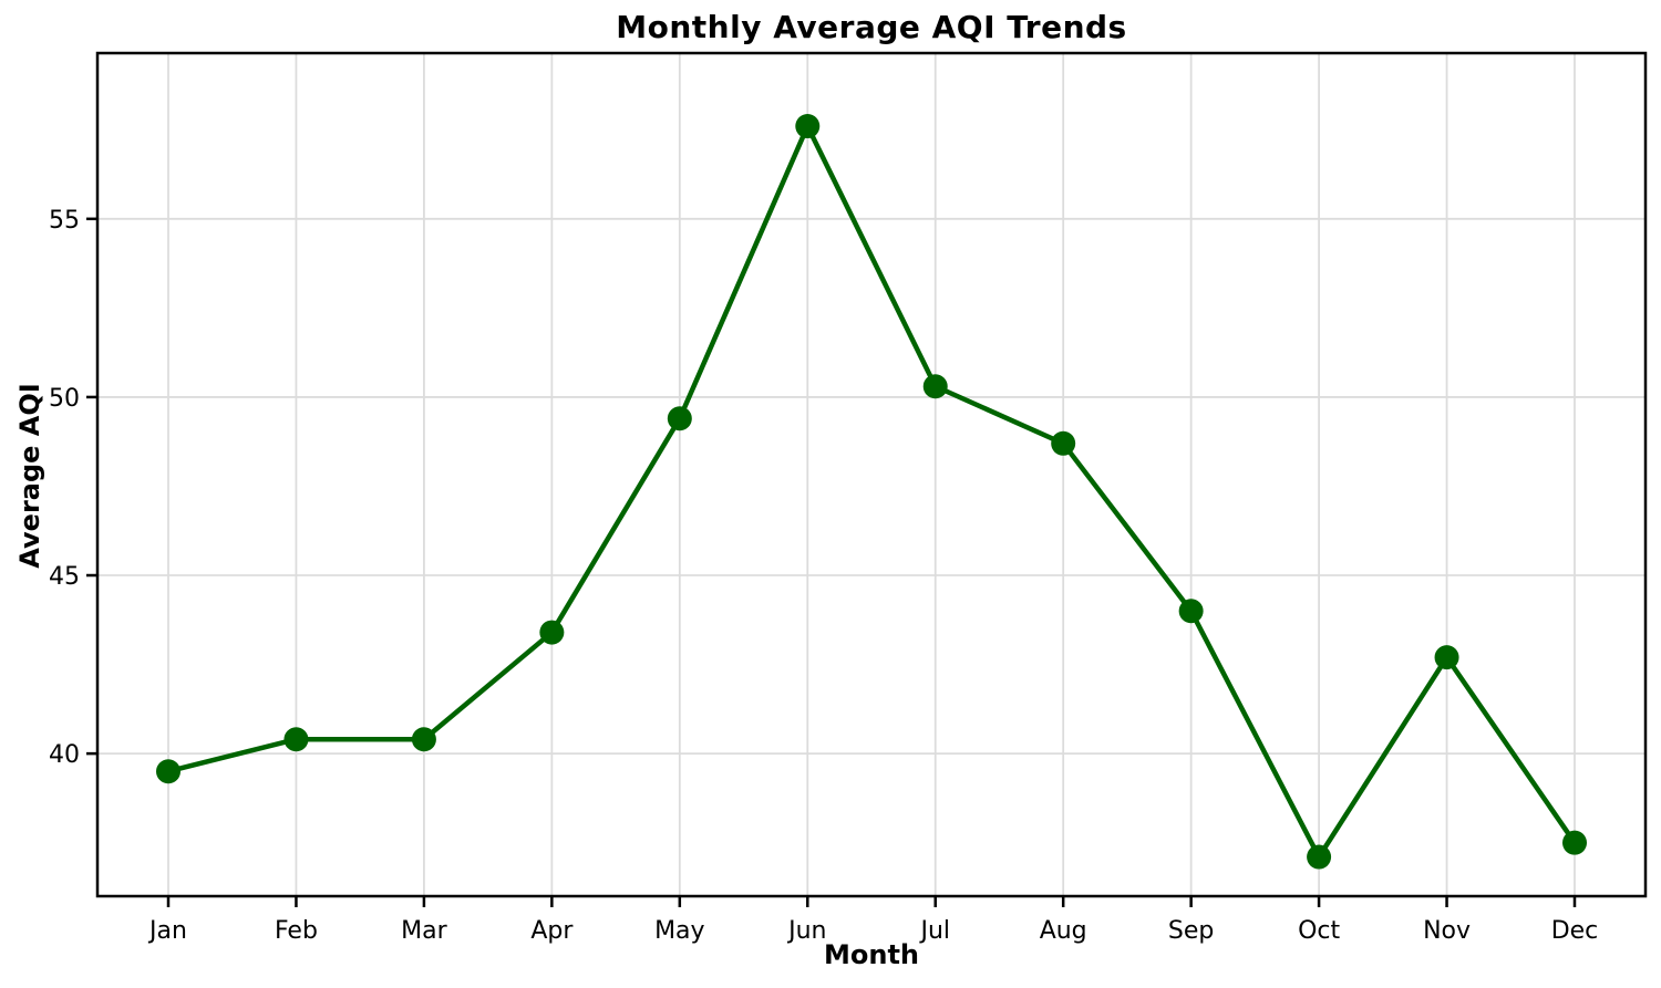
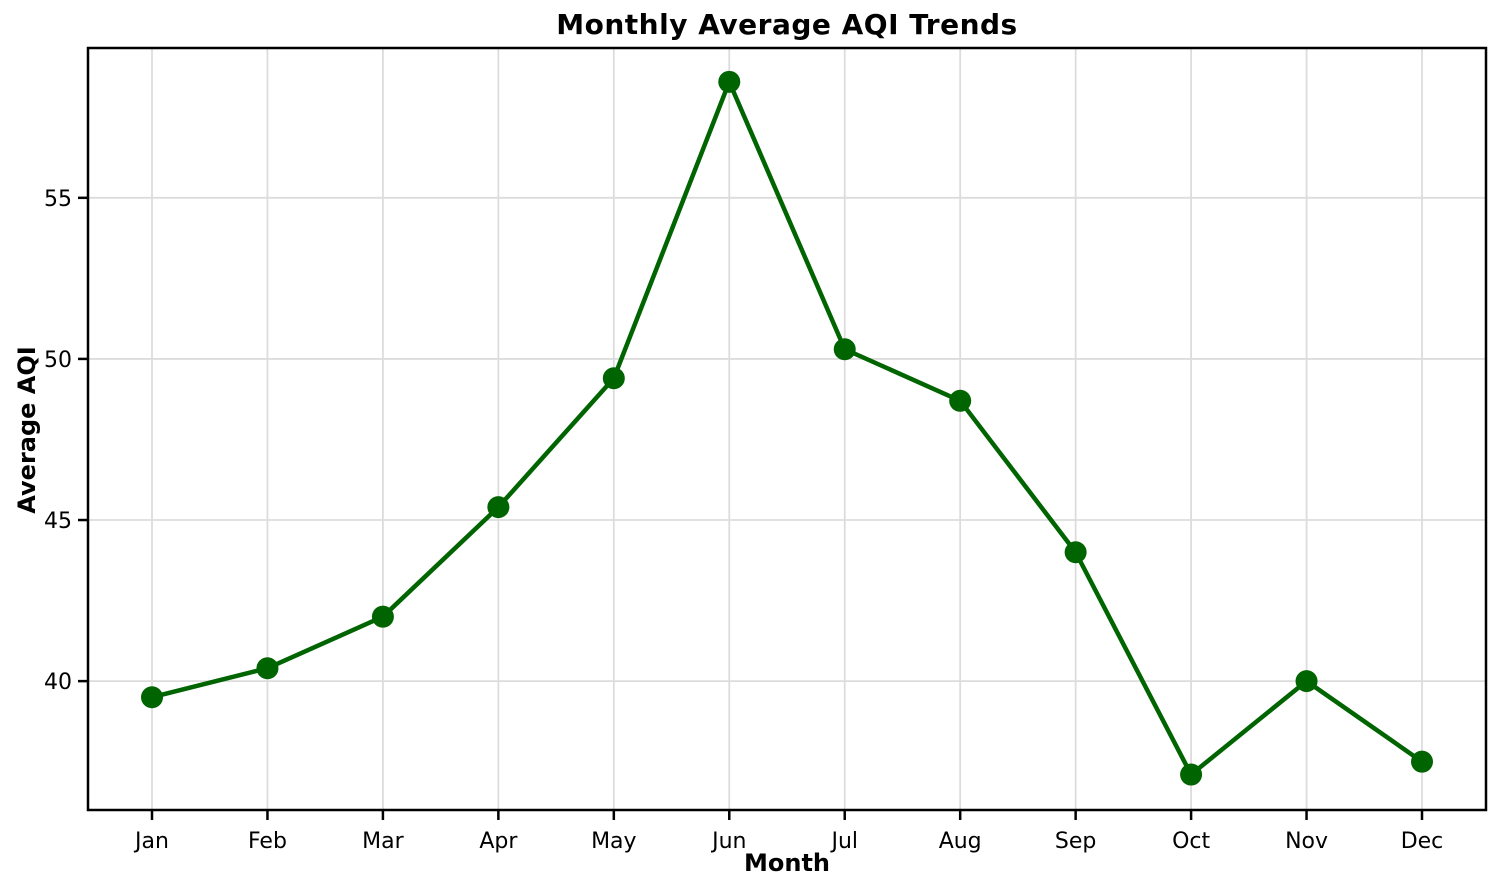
Mar: 40.4 -> 42.0
Apr: 43.4 -> 45.4
Jun: 57.6 -> 58.6
Nov: 42.7 -> 40.0
